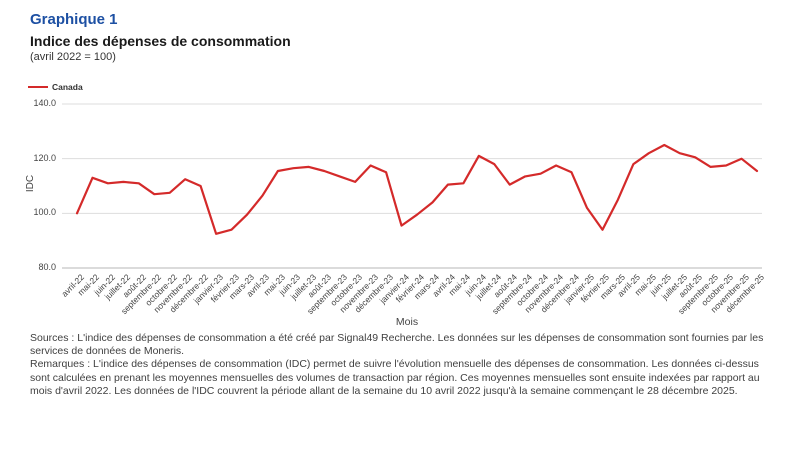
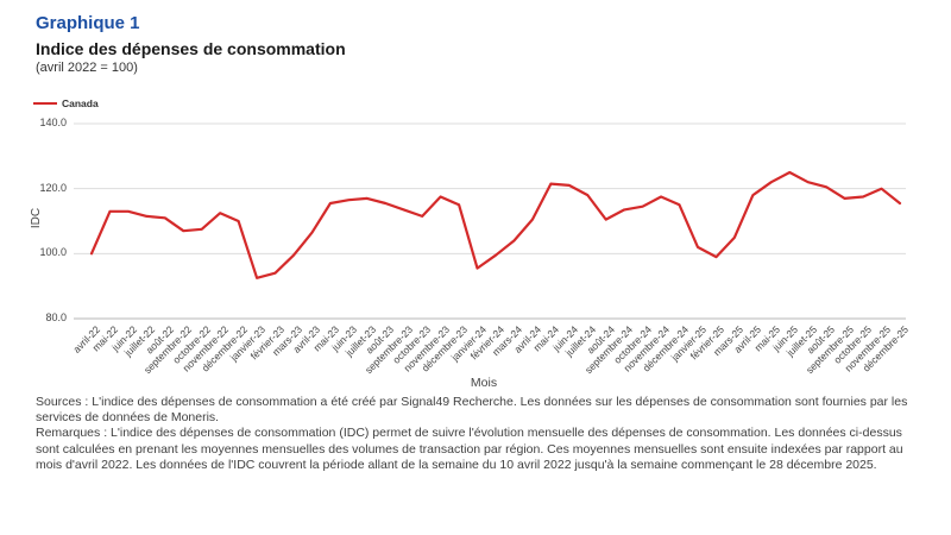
juin-22: 111 -> 113
mai-24: 111 -> 122
février-25: 94 -> 99
